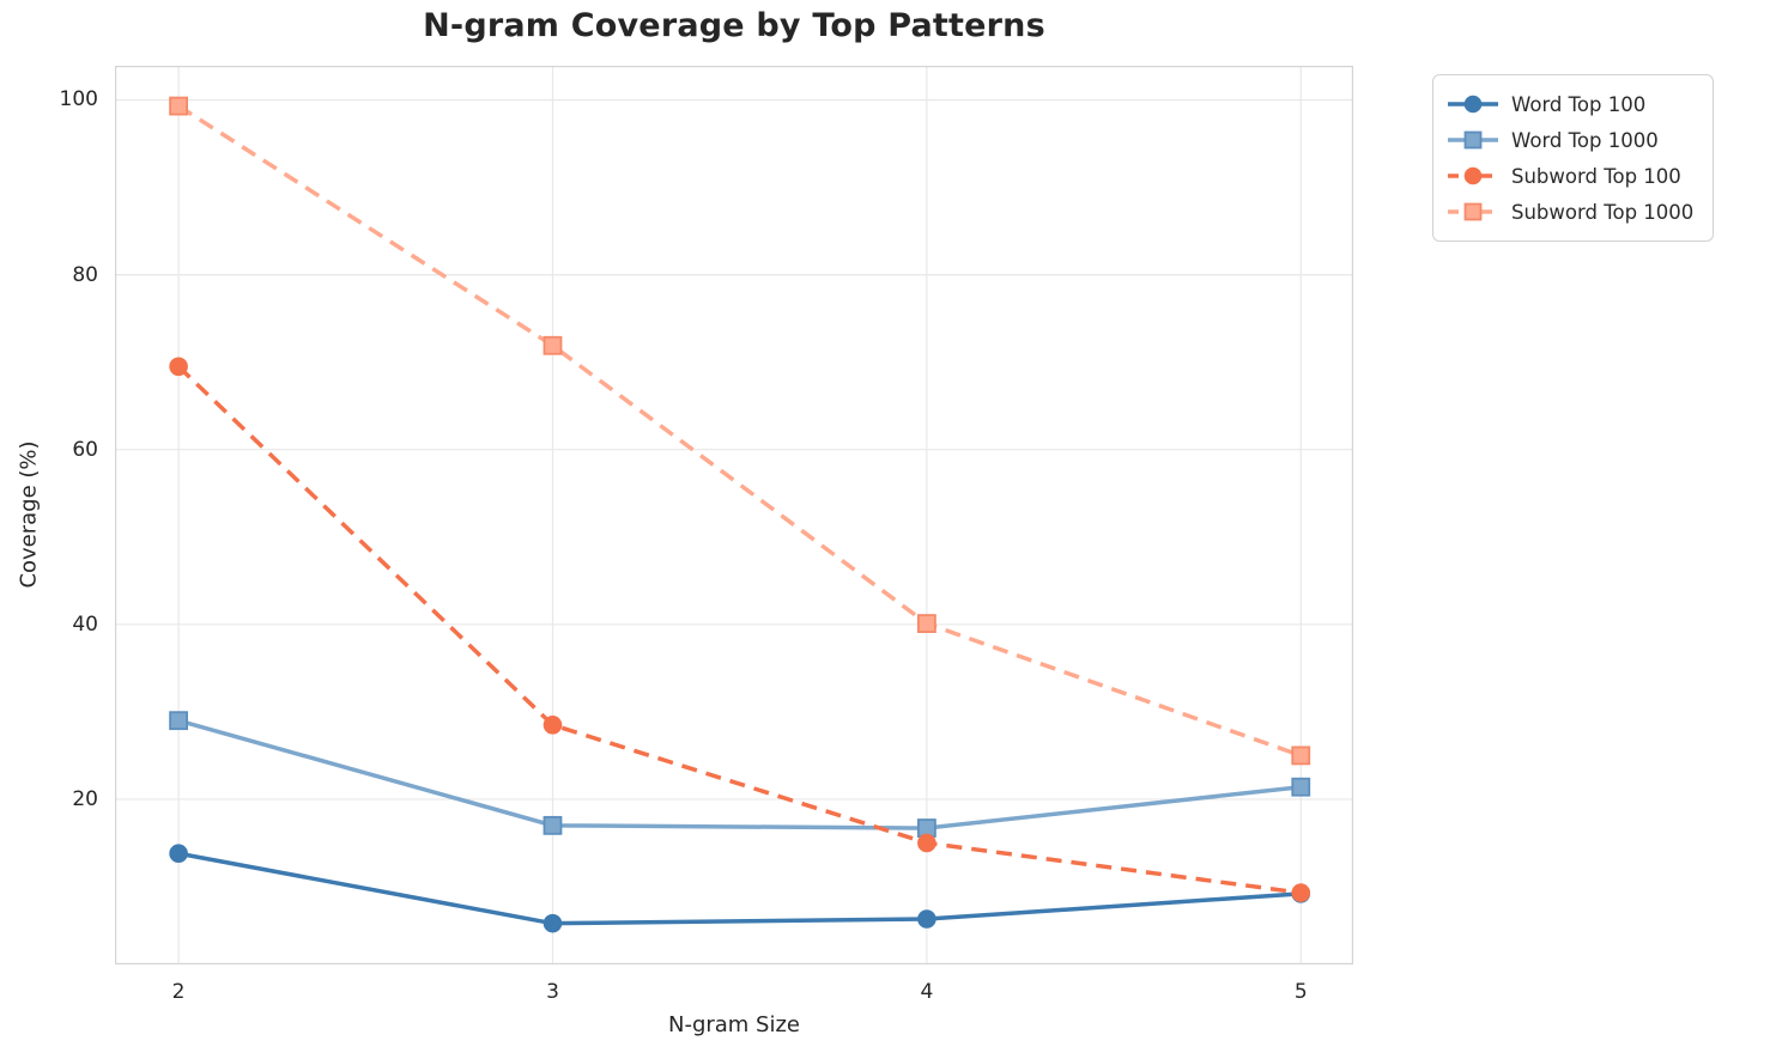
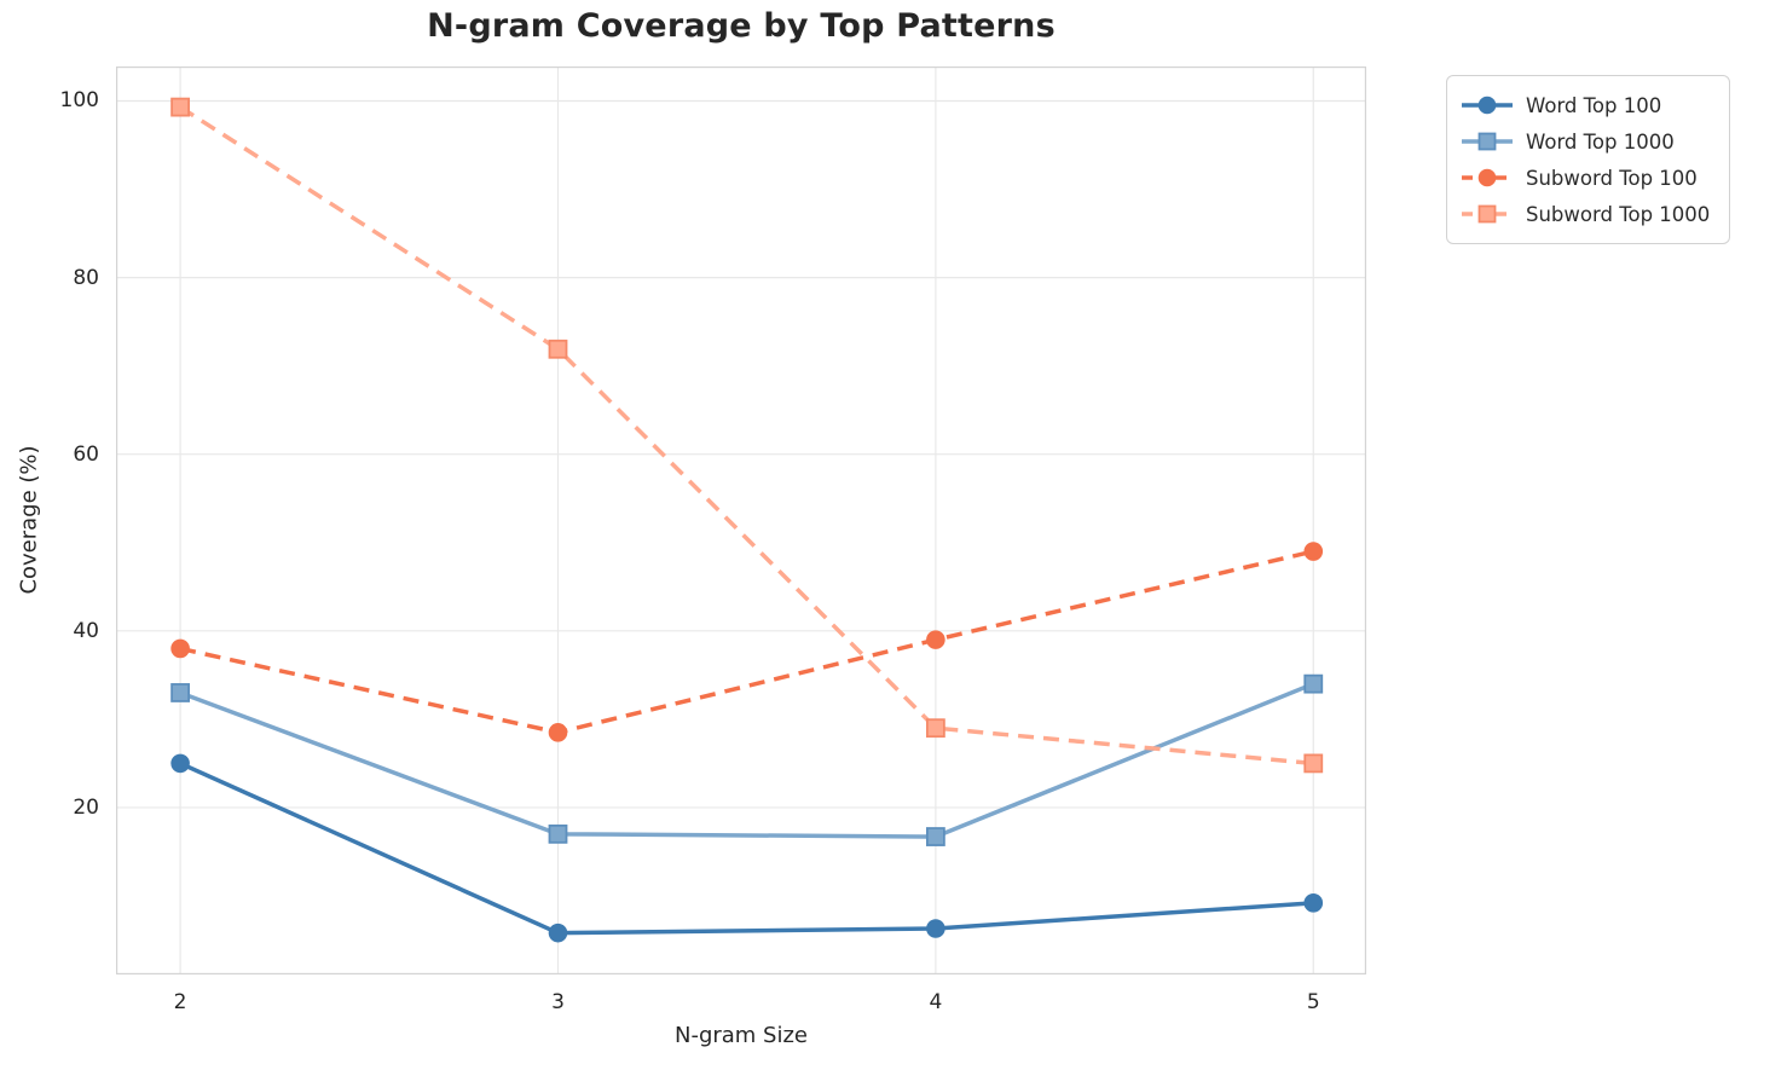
Word Top 100/2: 14 -> 25
Word Top 1000/2: 29 -> 33
Subword Top 100/2: 70 -> 38
Subword Top 100/4: 15 -> 39
Subword Top 1000/4: 40 -> 29
Word Top 1000/5: 21 -> 34
Subword Top 100/5: 9 -> 49
